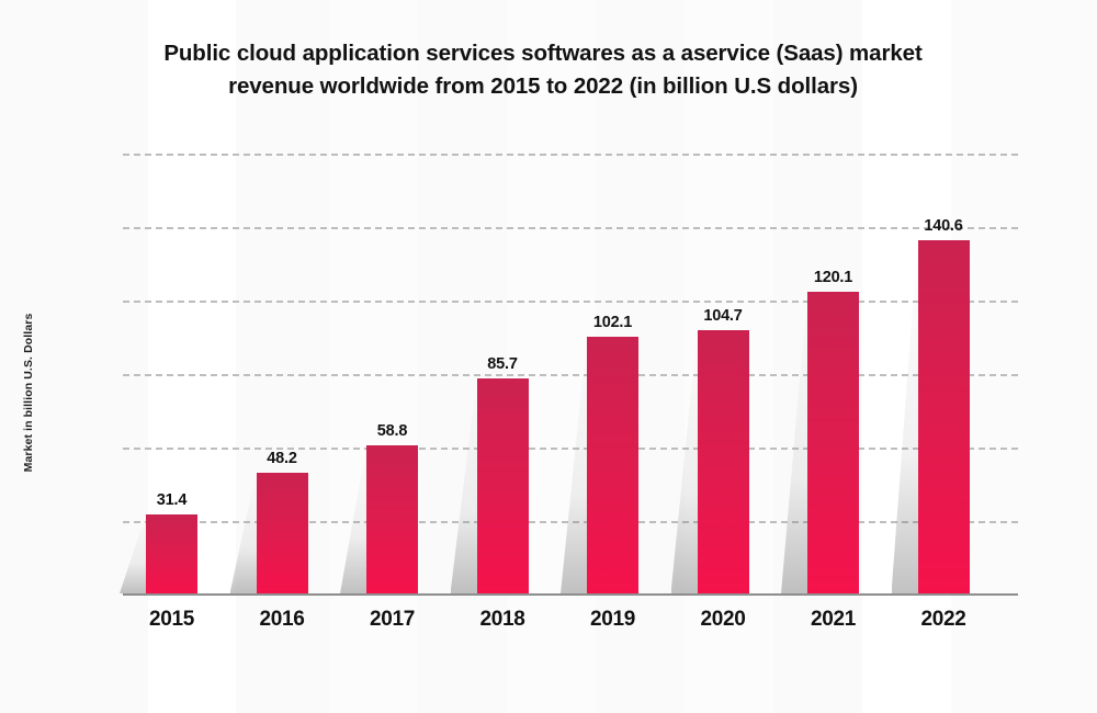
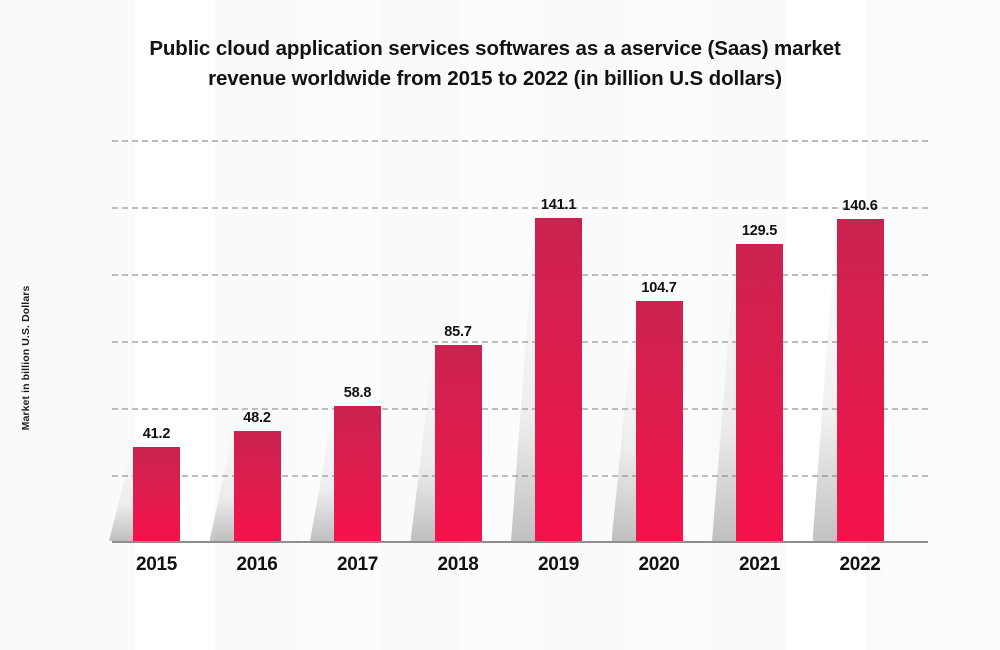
2015: 31.4 -> 41.2
2019: 102.1 -> 141.1
2021: 120.1 -> 129.5
